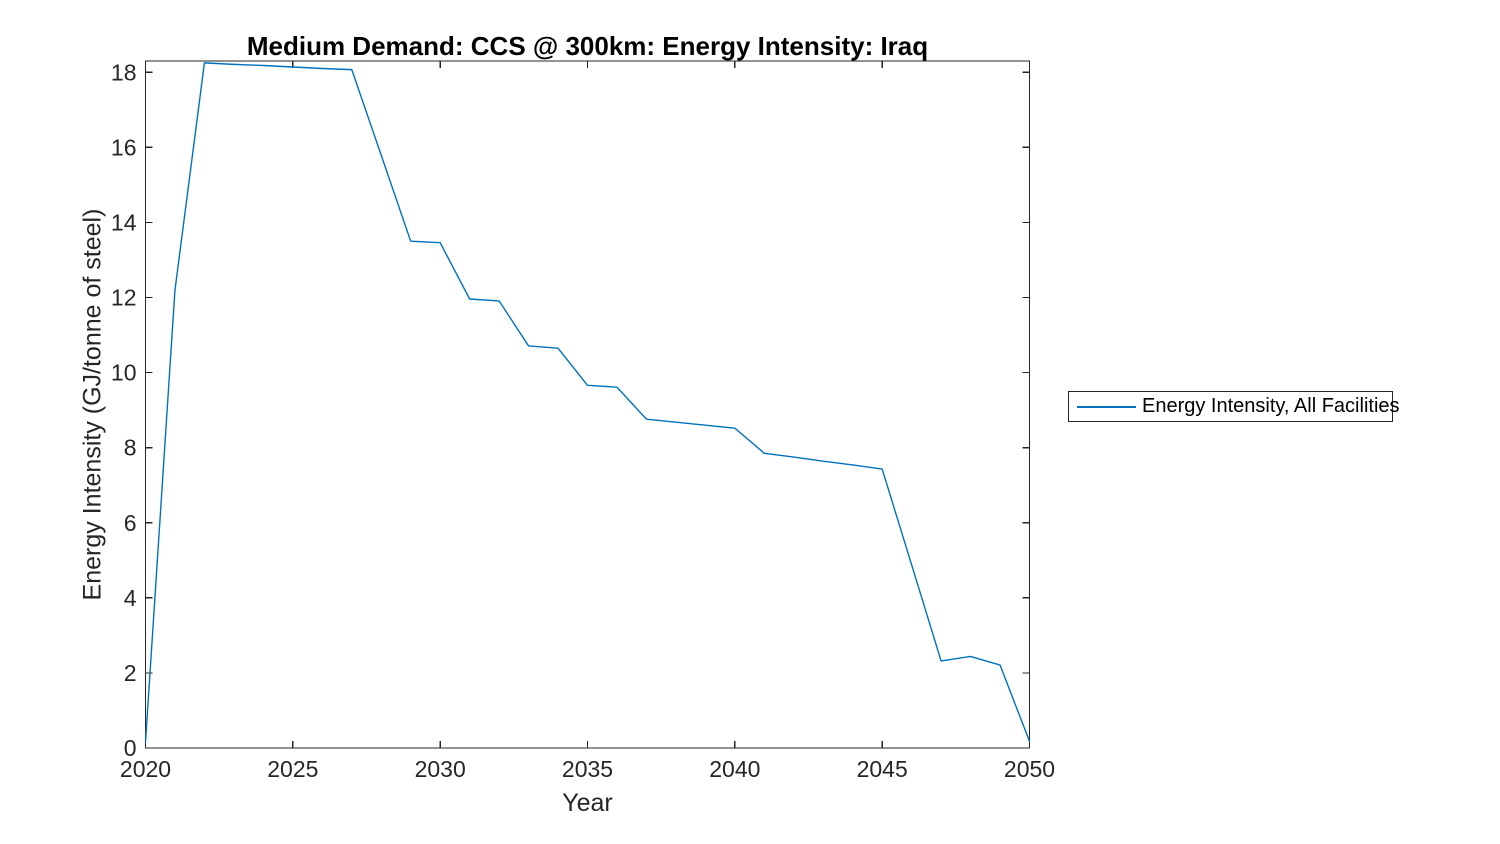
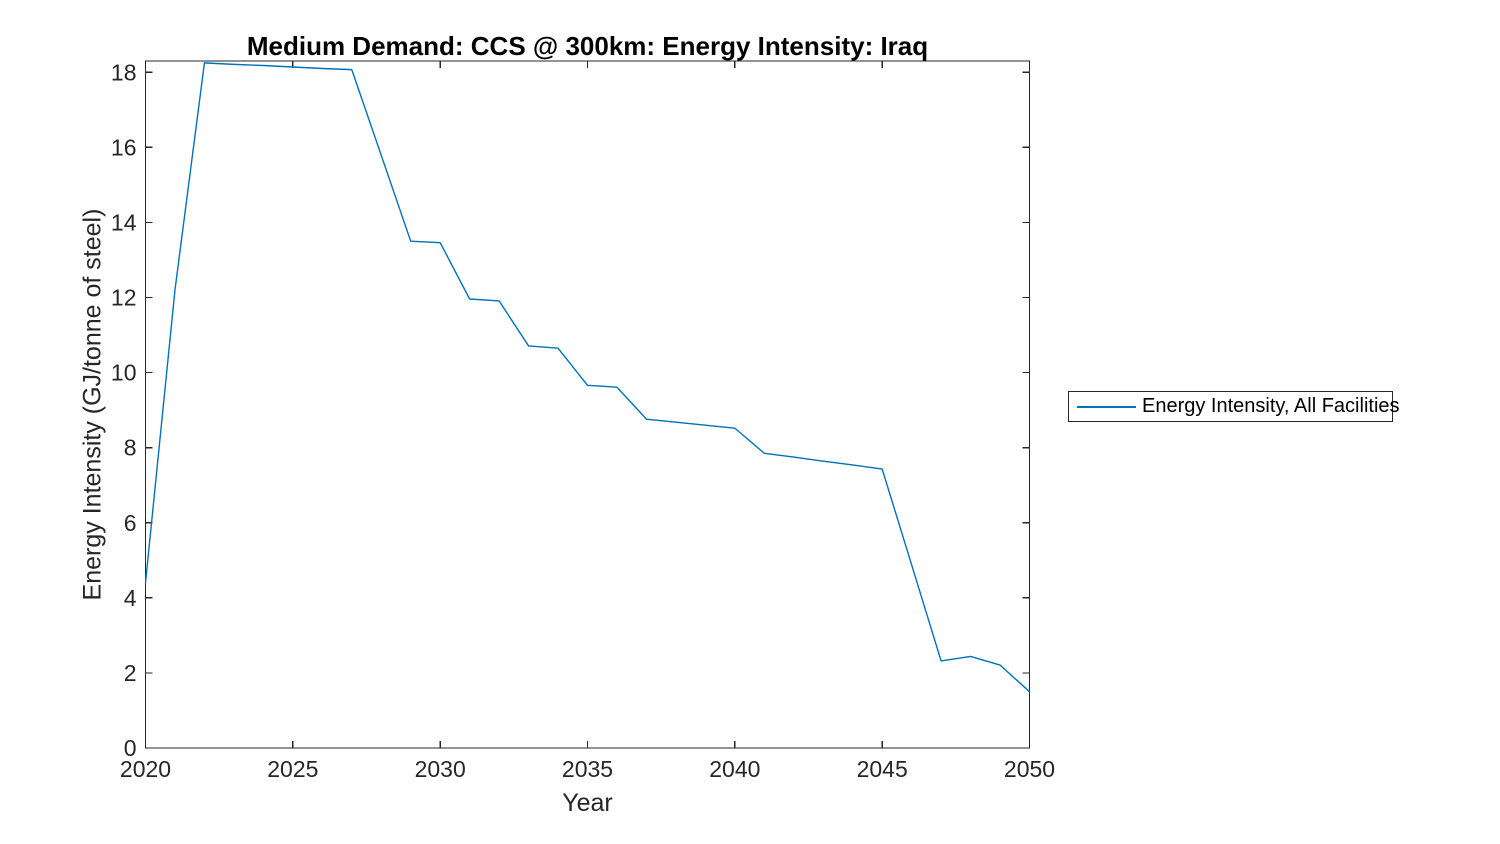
2020: 0.2 -> 4.4
2050: 0.2 -> 1.5
